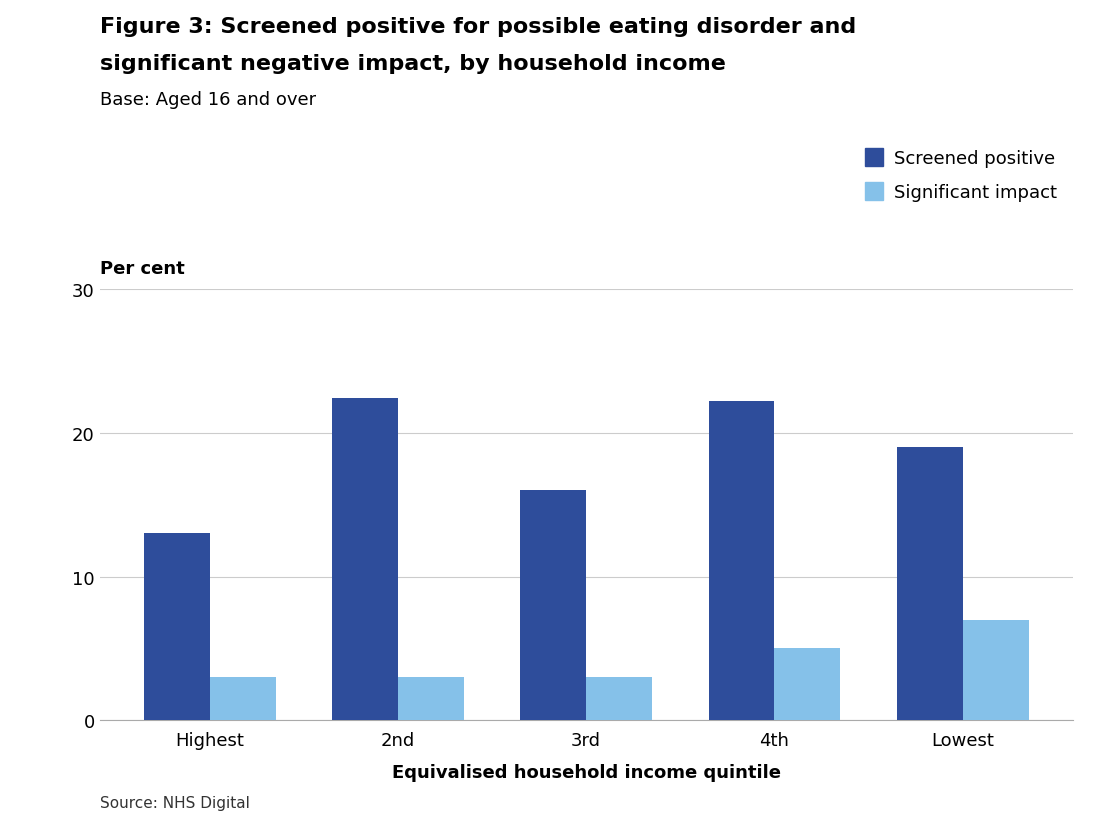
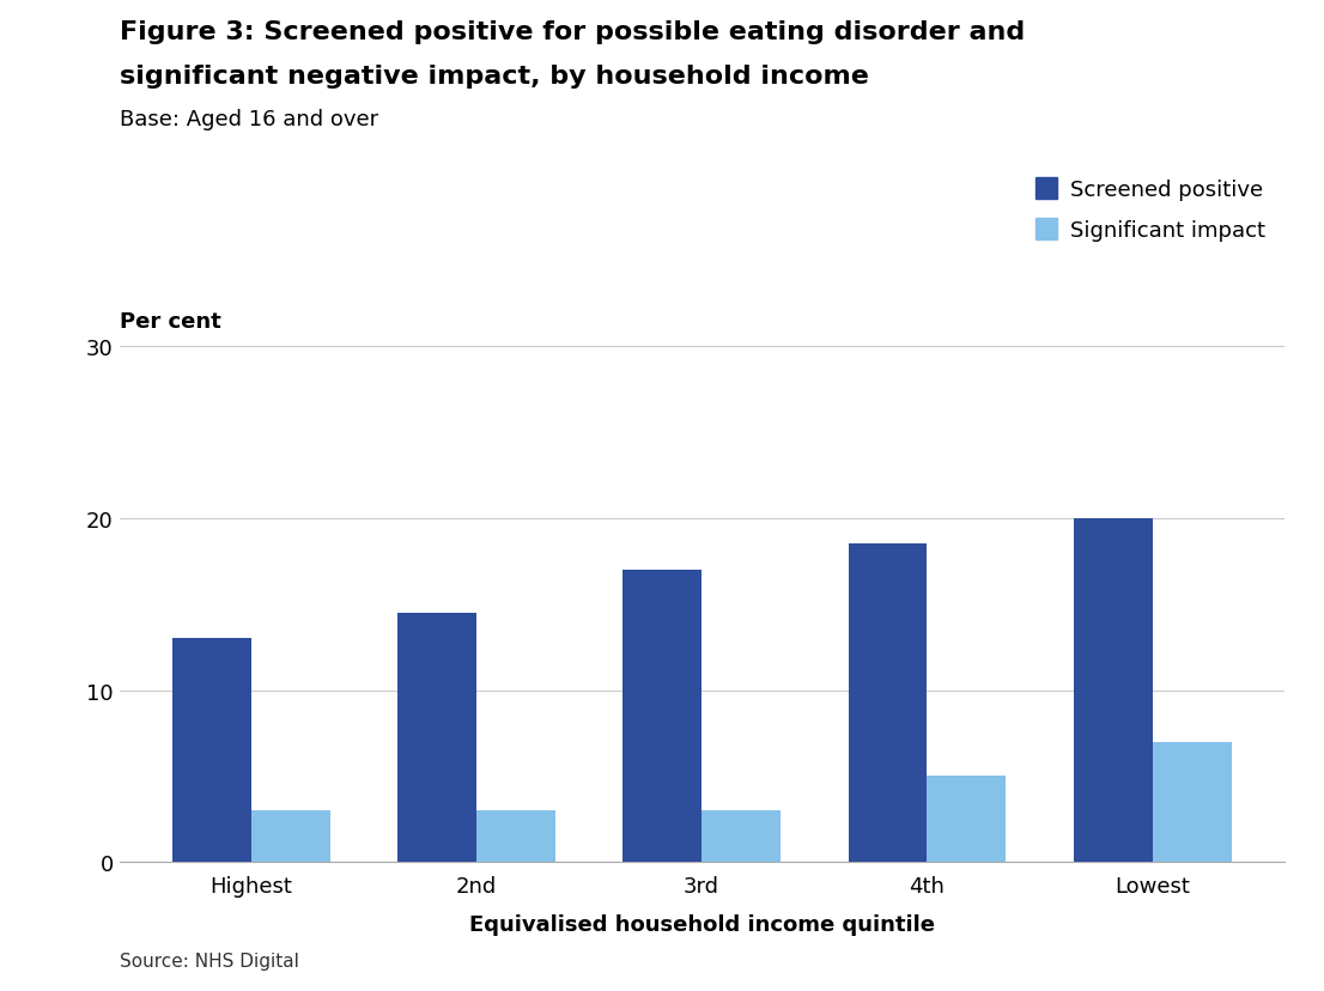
Screened positive/2nd: 22.4 -> 14.5
Screened positive/3rd: 16.0 -> 17.0
Screened positive/4th: 22.2 -> 18.5
Screened positive/Lowest: 19.0 -> 20.0
